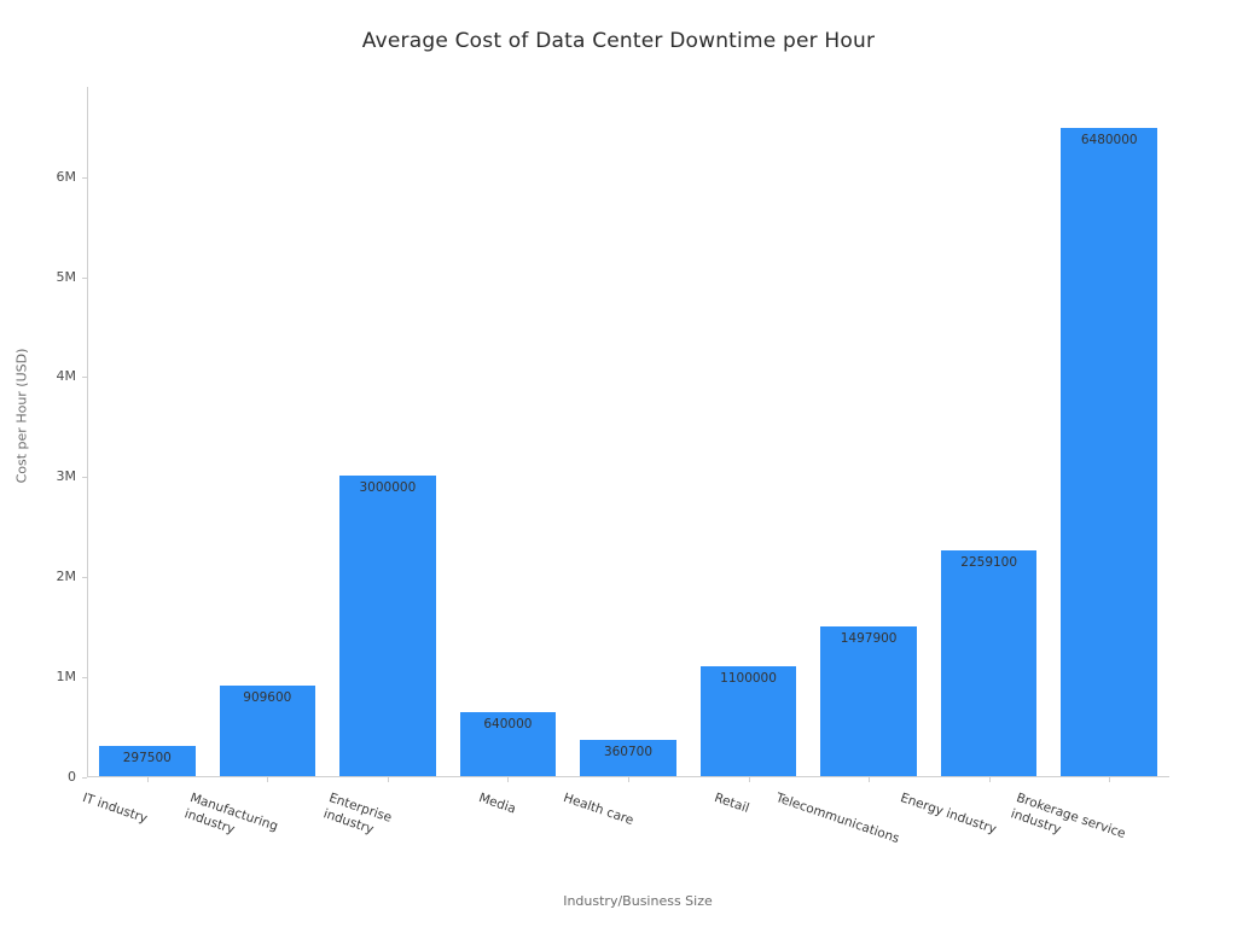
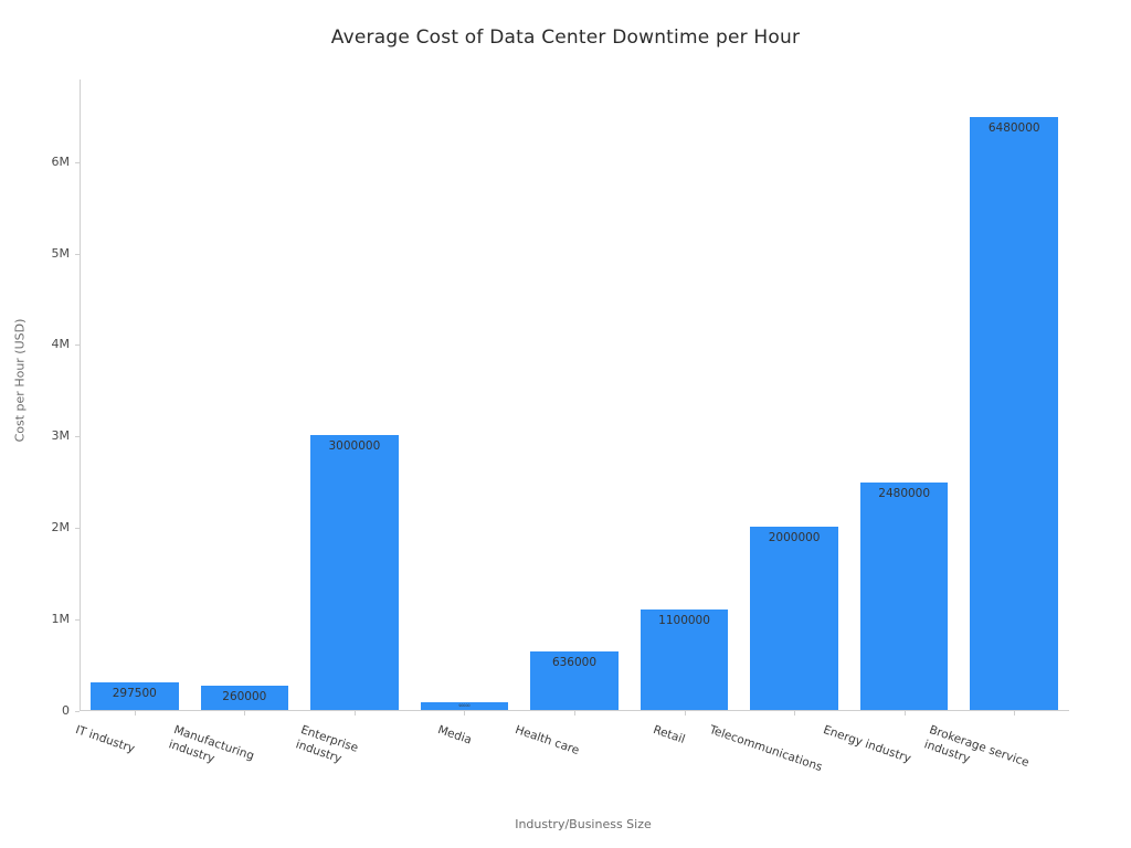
Manufacturing industry: 909600 -> 260000
Media: 640000 -> 90000
Health care: 360700 -> 636000
Telecommunications: 1497900 -> 2000000
Energy industry: 2259100 -> 2480000
